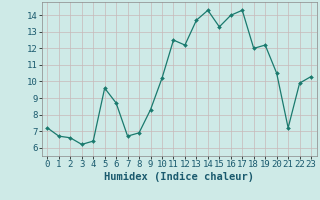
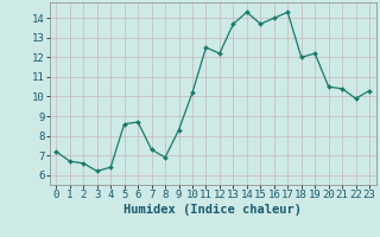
5: 9.6 -> 8.6
7: 6.7 -> 7.3
15: 13.3 -> 13.7
21: 7.2 -> 10.4
